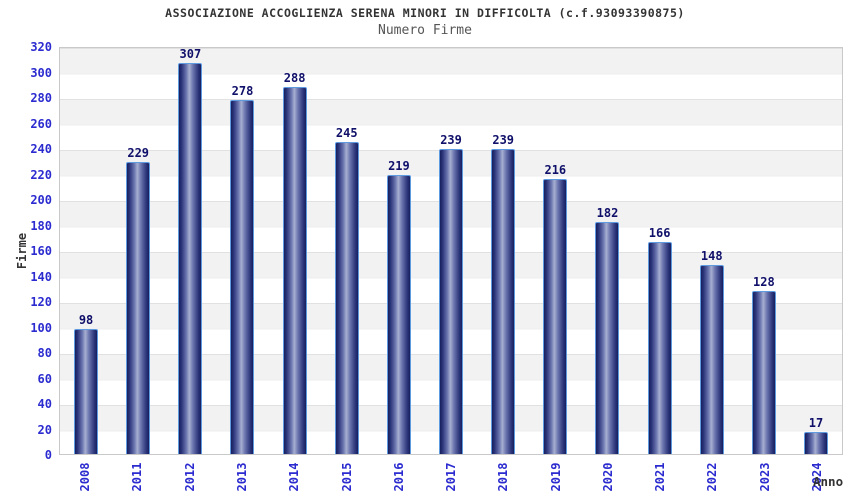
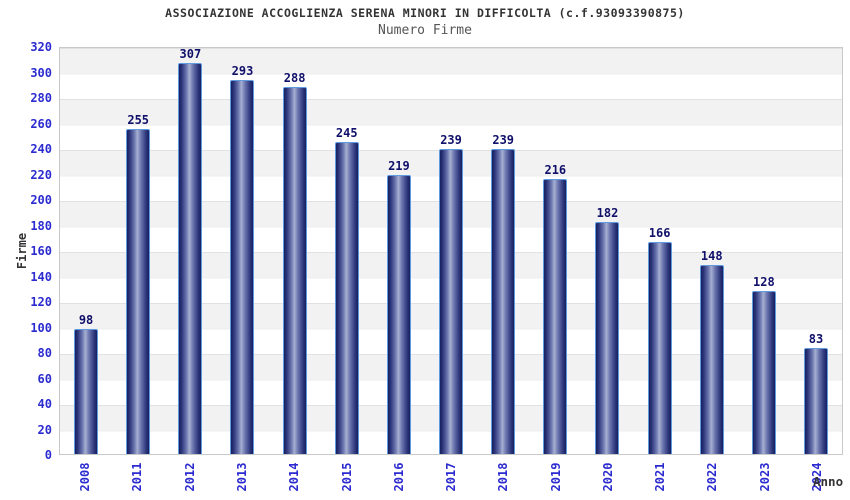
2011: 229 -> 255
2013: 278 -> 293
2024: 17 -> 83
